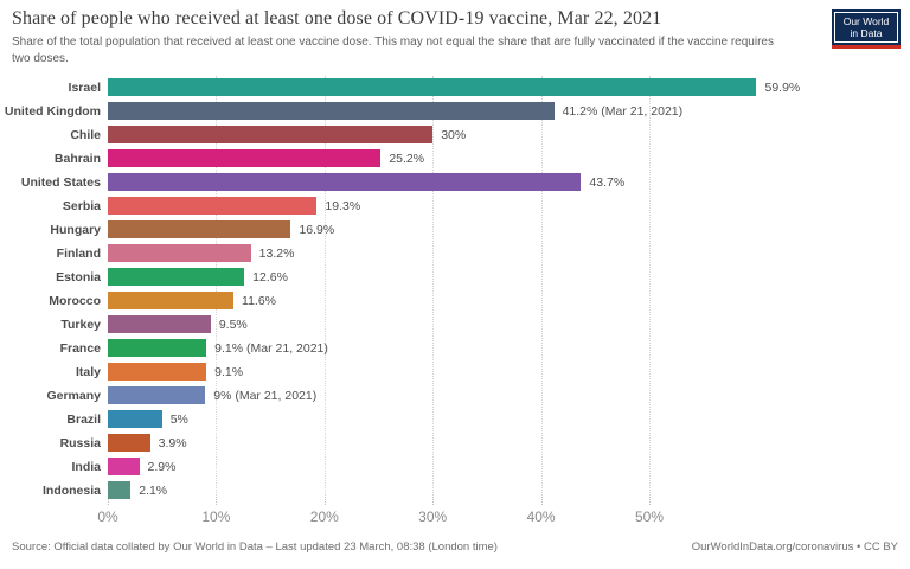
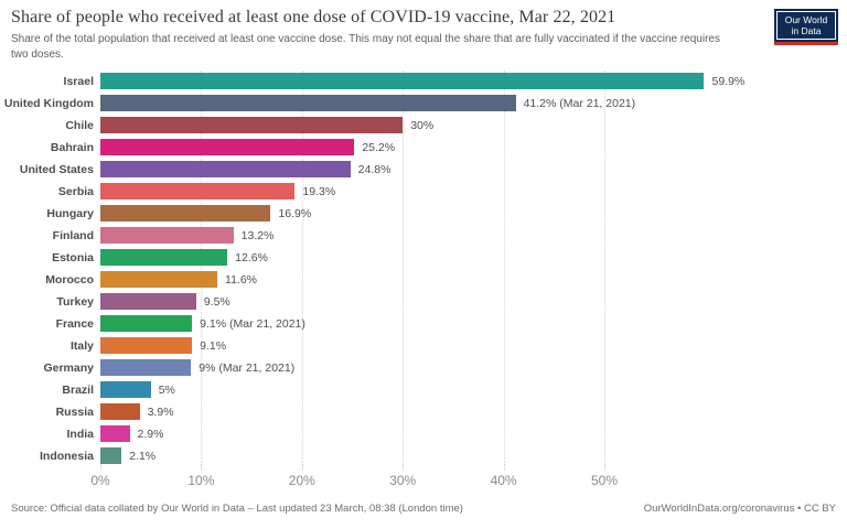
United States: 43.7% -> 24.8%
